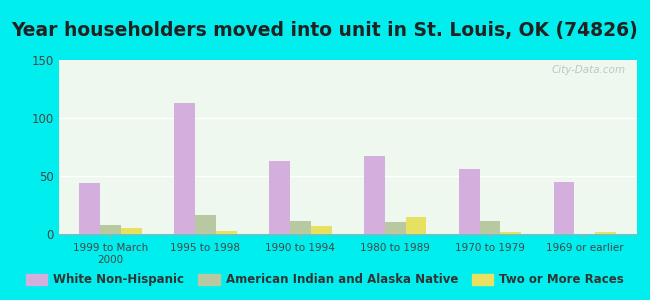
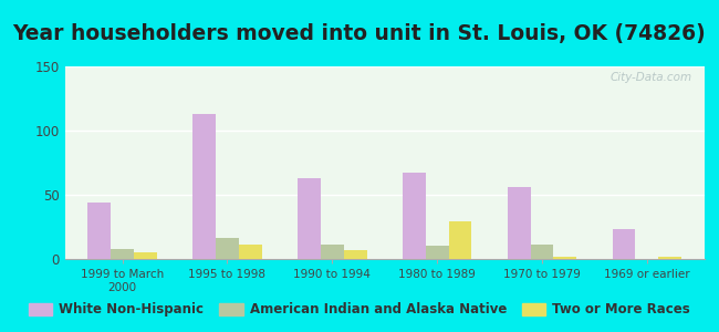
Two or More Races/1995 to 1998: 3 -> 11
Two or More Races/1980 to 1989: 15 -> 29
White Non-Hispanic/1969 or earlier: 45 -> 23
